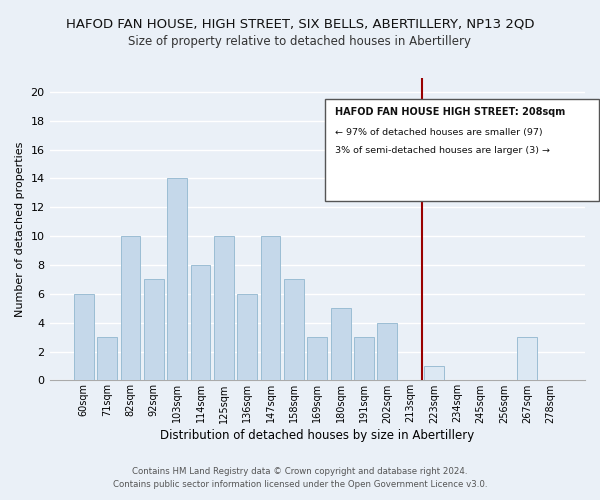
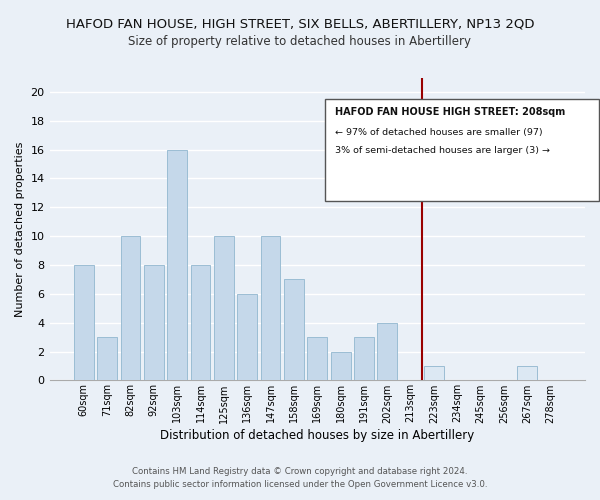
60sqm: 6 -> 8
92sqm: 7 -> 8
103sqm: 14 -> 16
180sqm: 5 -> 2
267sqm: 3 -> 1
